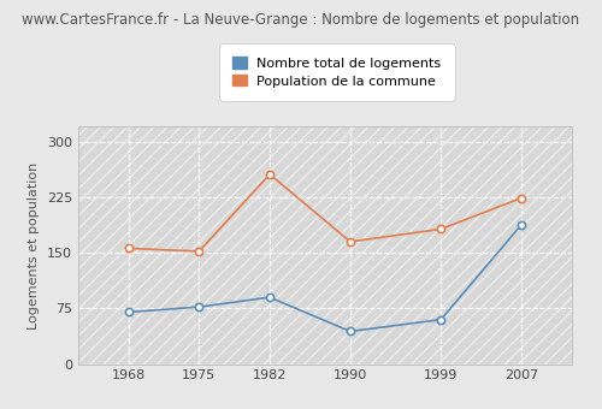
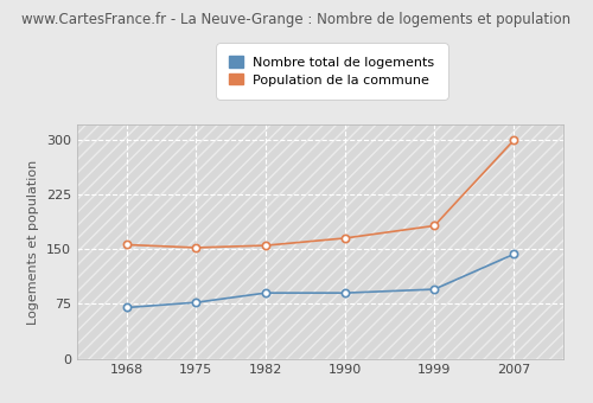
Population de la commune/1982: 256 -> 155
Nombre total de logements/1990: 44 -> 90
Nombre total de logements/1999: 60 -> 95
Nombre total de logements/2007: 188 -> 143
Population de la commune/2007: 224 -> 299
